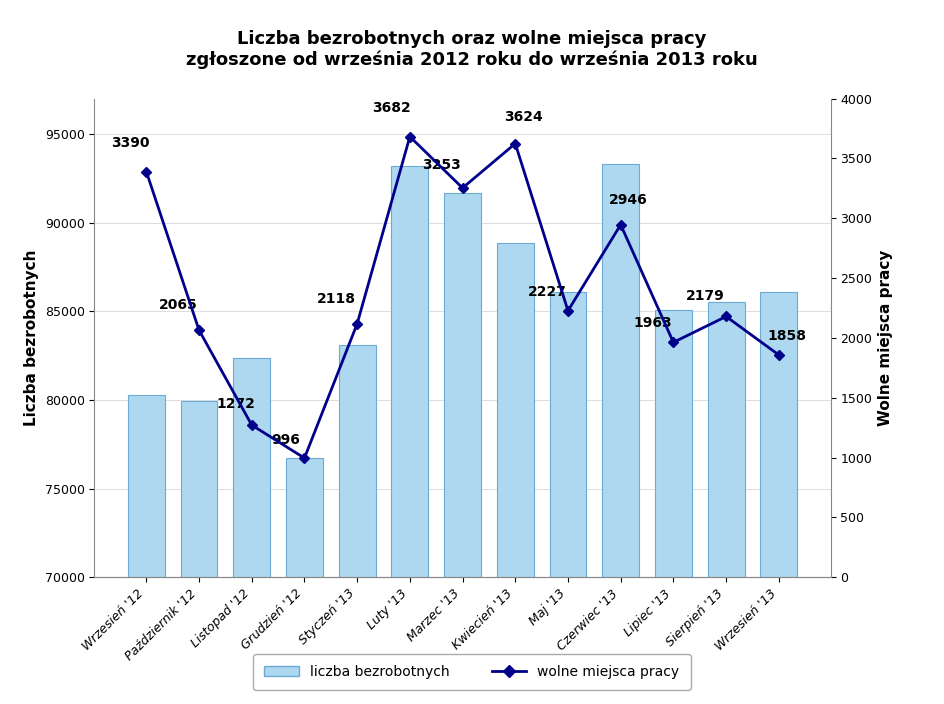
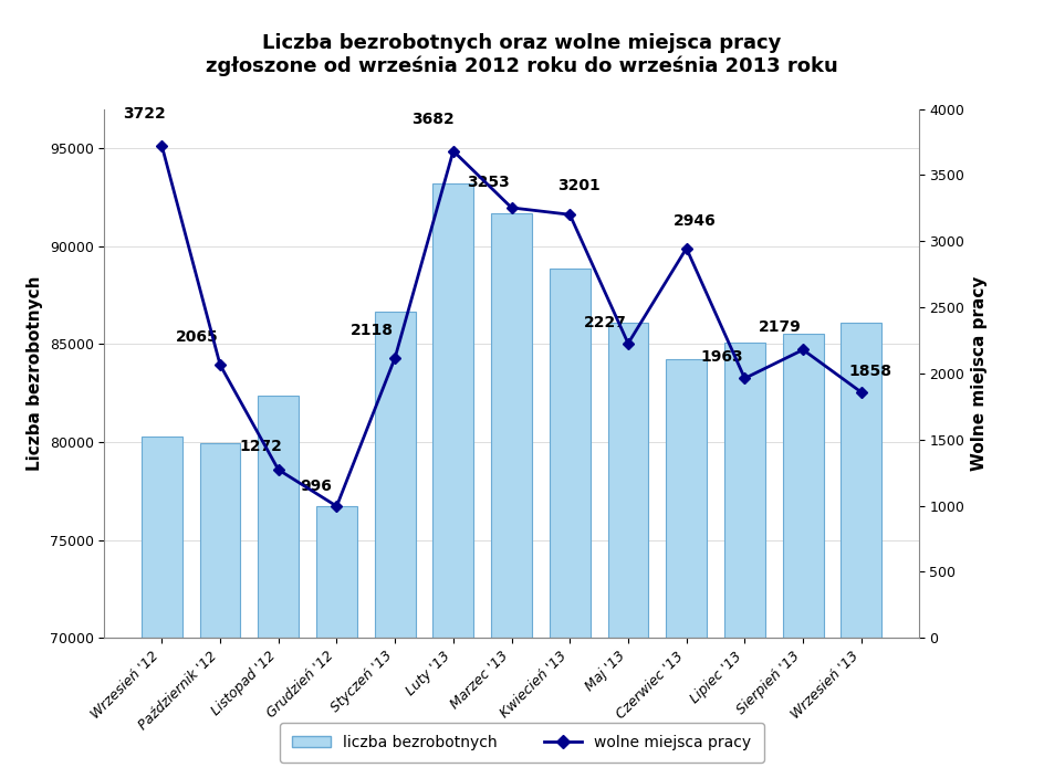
wolne miejsca pracy/Wrzesień '12: 3390 -> 3722
liczba bezrobotnych/Styczeń '13: 83100 -> 86600
wolne miejsca pracy/Kwiecień '13: 3624 -> 3201
liczba bezrobotnych/Czerwiec '13: 93300 -> 84200
